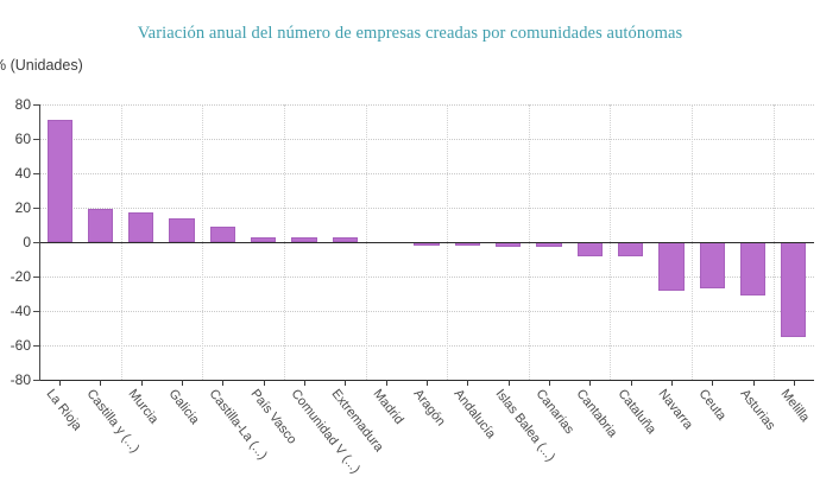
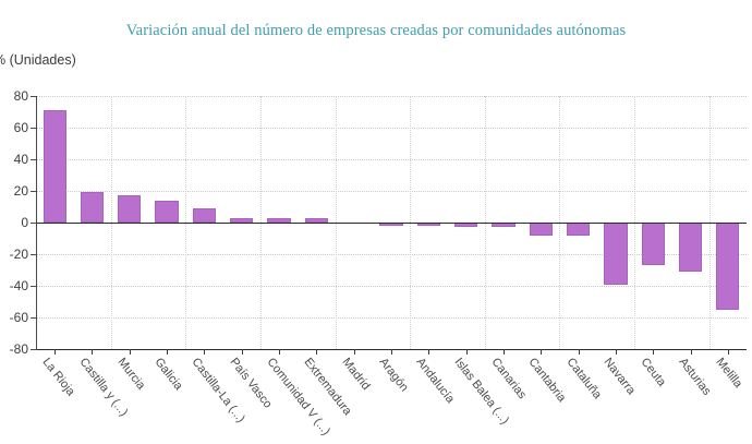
Navarra: -28 -> -39
